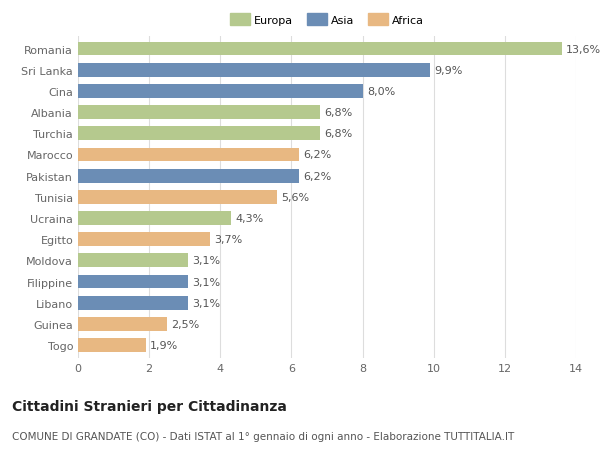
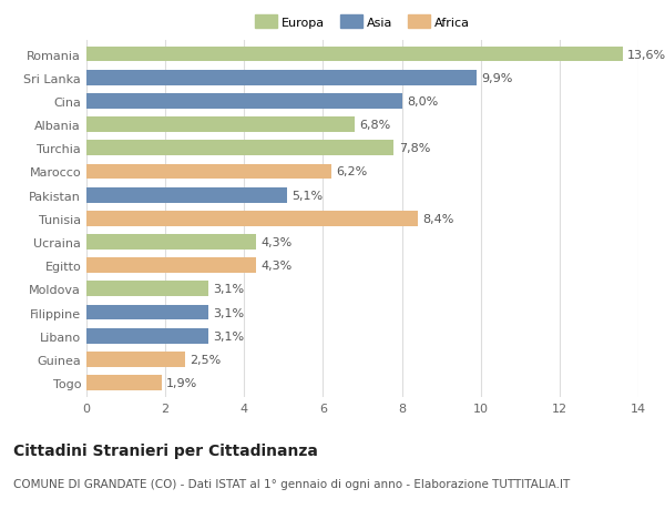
Turchia: 6,8% -> 7,8%
Pakistan: 6,2% -> 5,1%
Tunisia: 5,6% -> 8,4%
Egitto: 3,7% -> 4,3%
